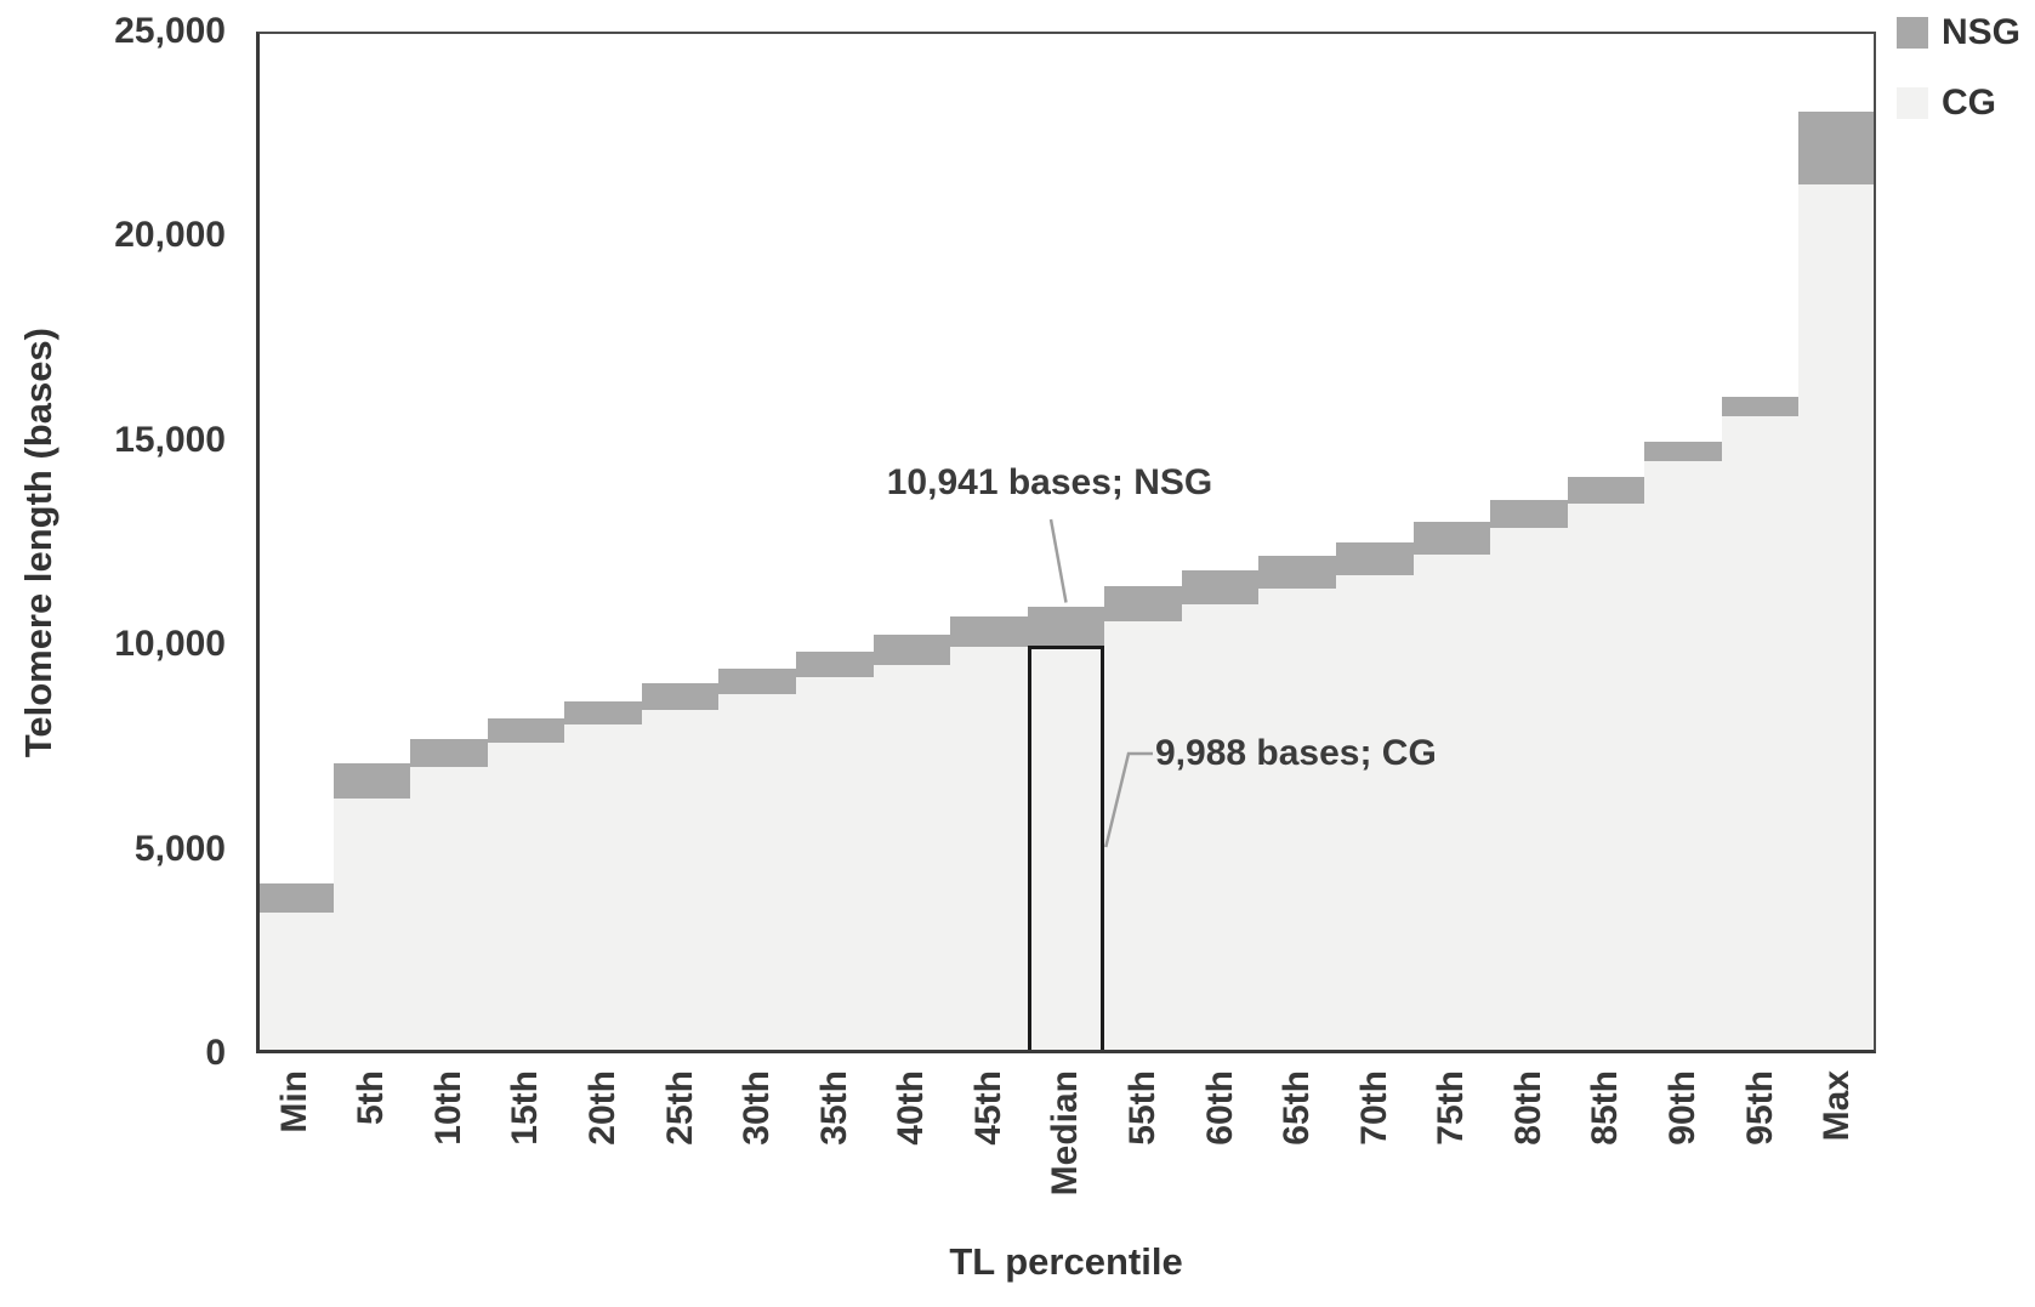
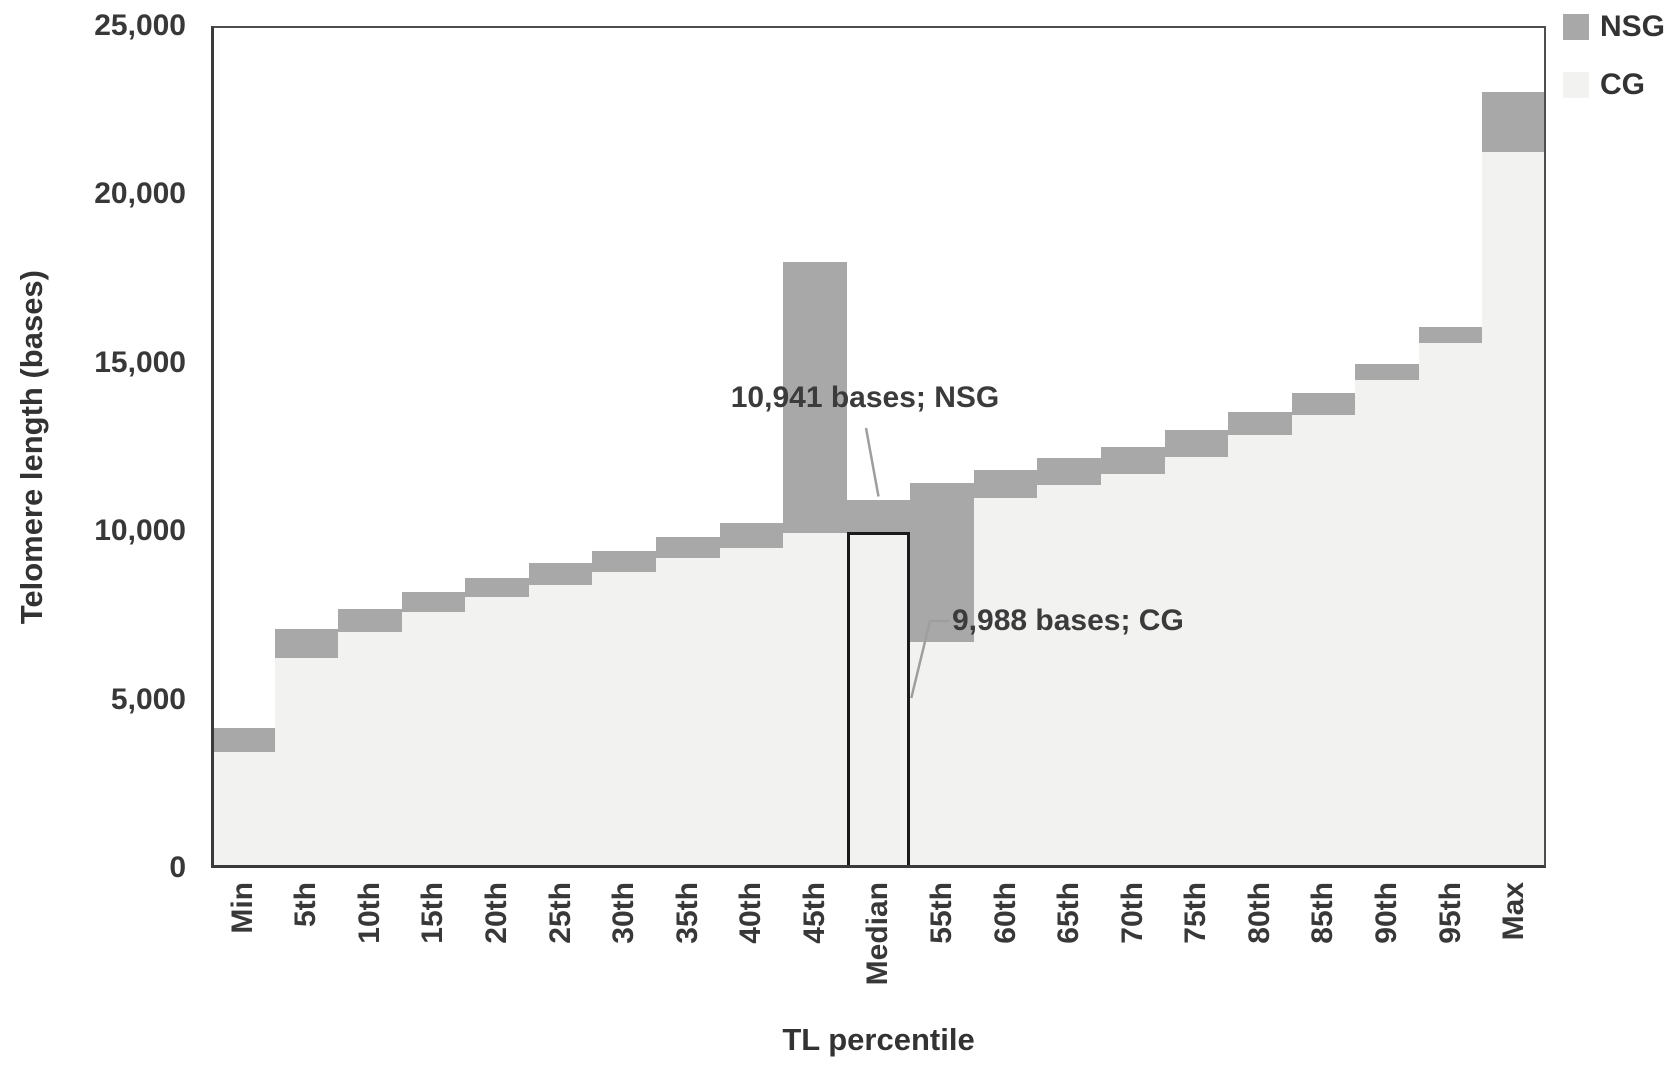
NSG/45th: 10700 -> 18000
CG/55th: 10600 -> 6700
